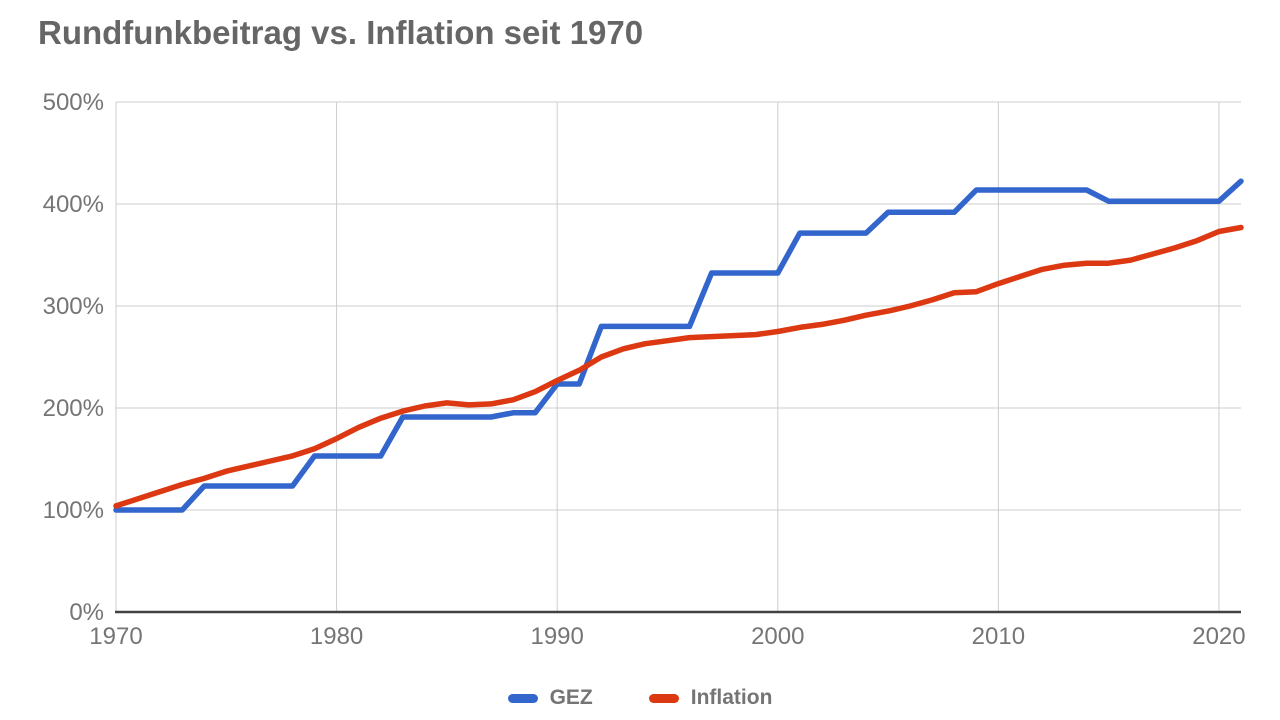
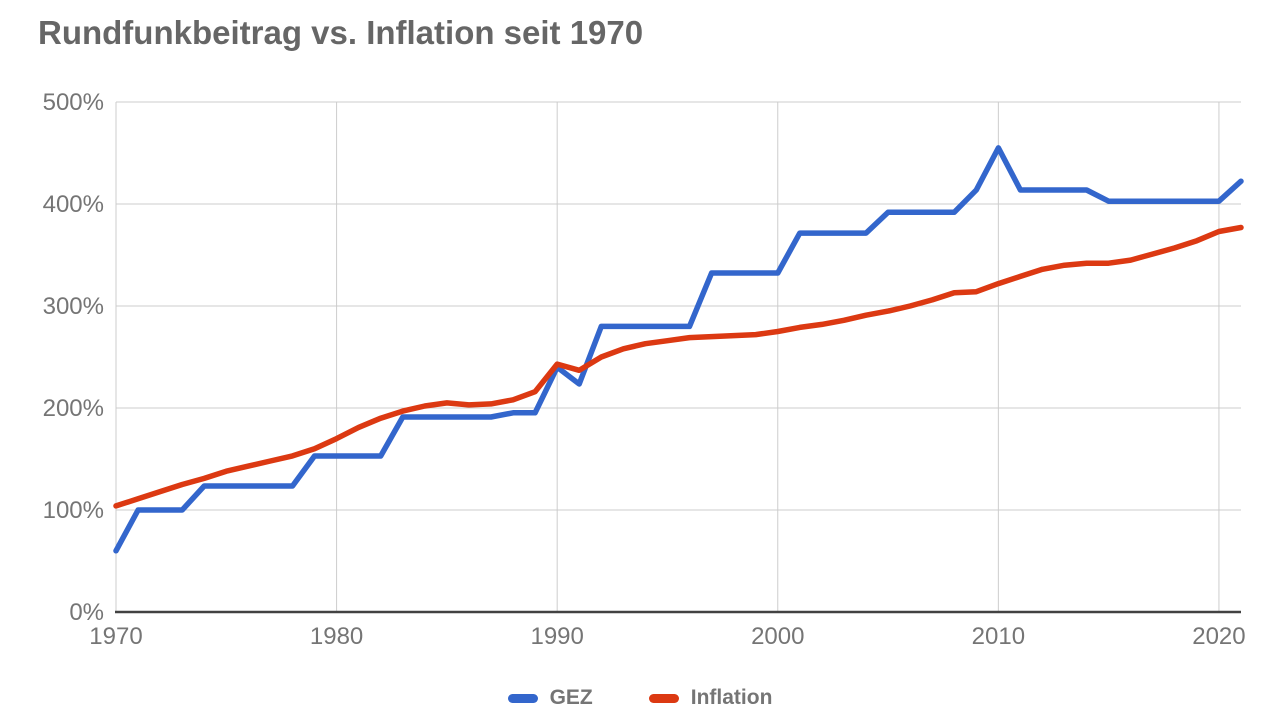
GEZ/1970: 100% -> 60%
GEZ/1990: 224% -> 240%
Inflation/1990: 227% -> 243%
GEZ/2010: 414% -> 455%
